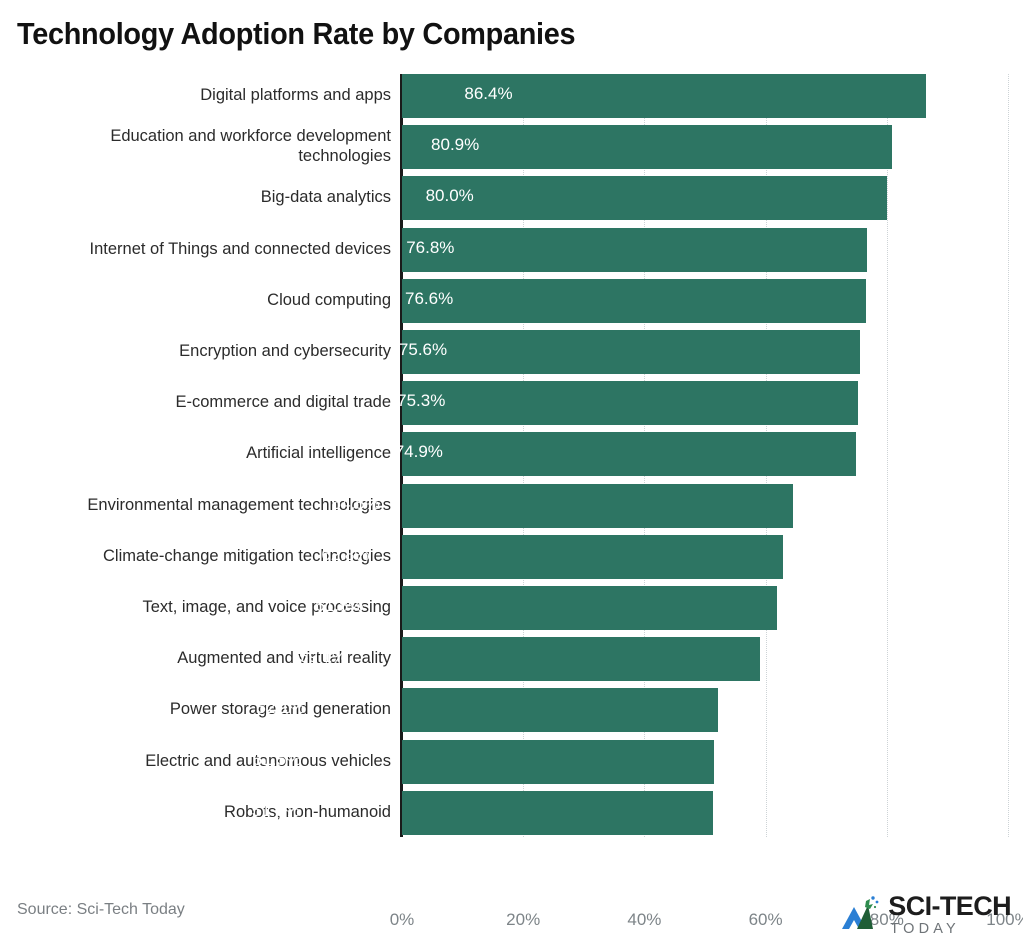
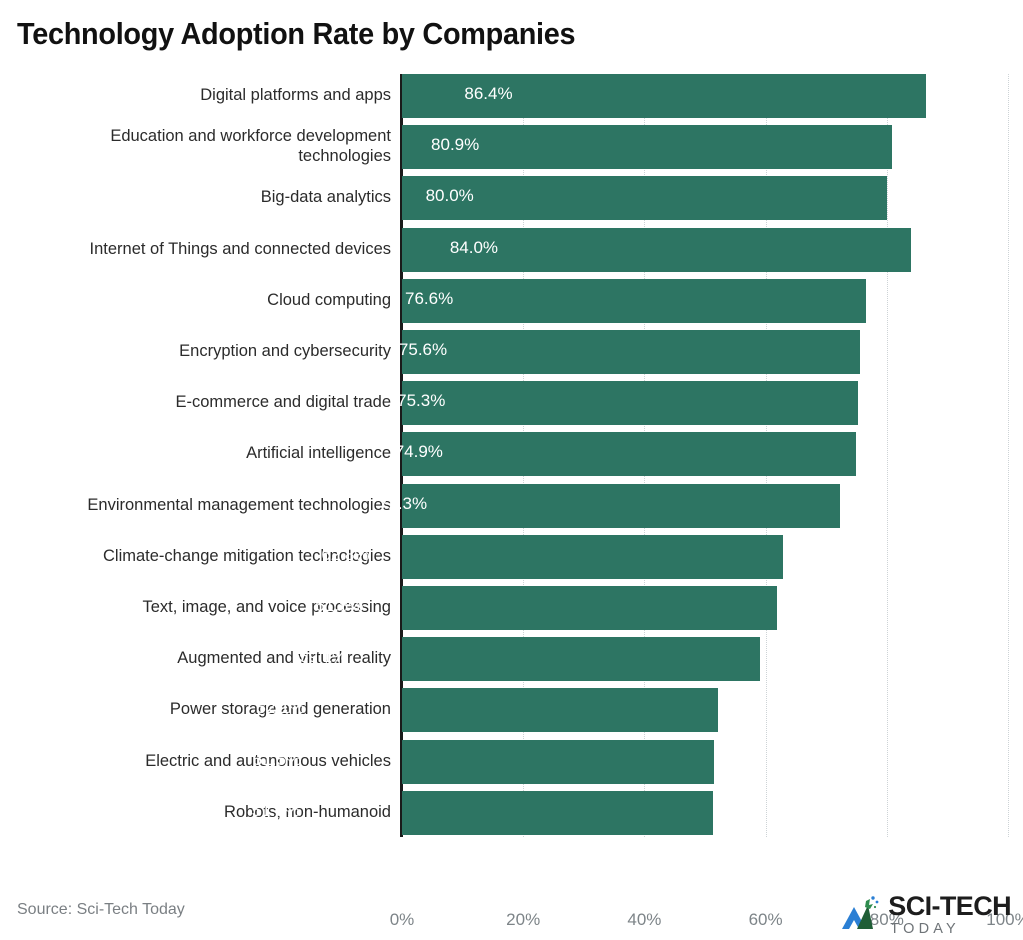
Internet of Things and connected devices: 76.8% -> 84.0%
Environmental management technologies: 64.5% -> 72.3%
